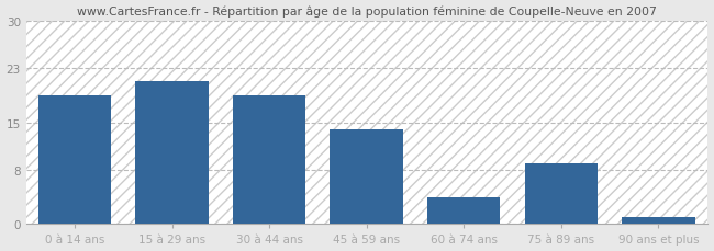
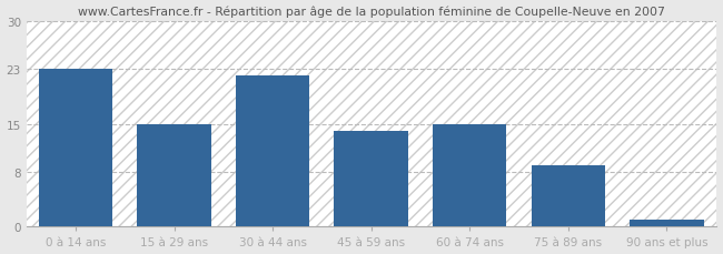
0 à 14 ans: 19 -> 23
15 à 29 ans: 21 -> 15
30 à 44 ans: 19 -> 22
60 à 74 ans: 4 -> 15
